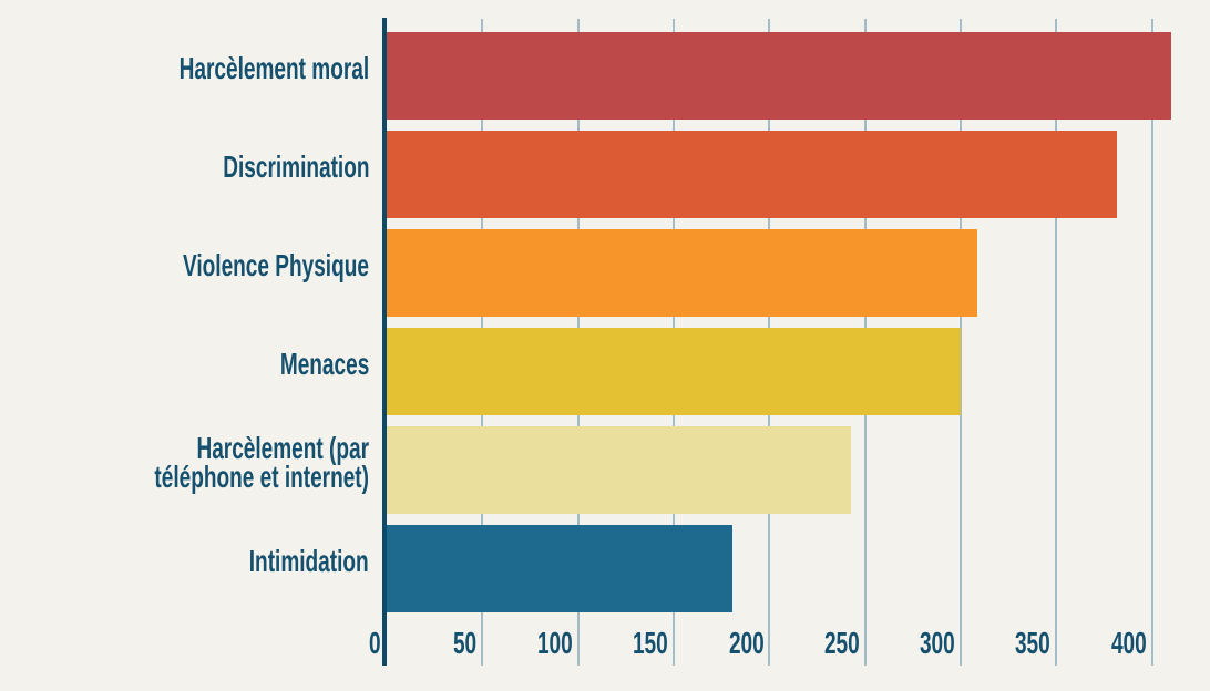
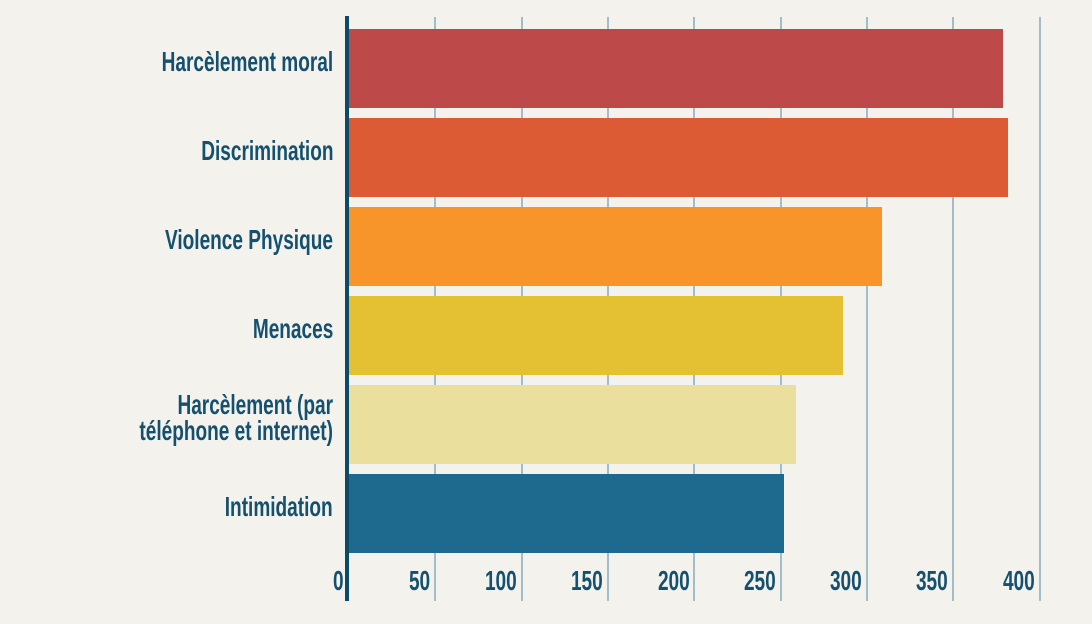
Harcèlement moral: 410 -> 379
Menaces: 300 -> 286
Harcèlement (par téléphone et internet): 243 -> 259
Intimidation: 181 -> 252
